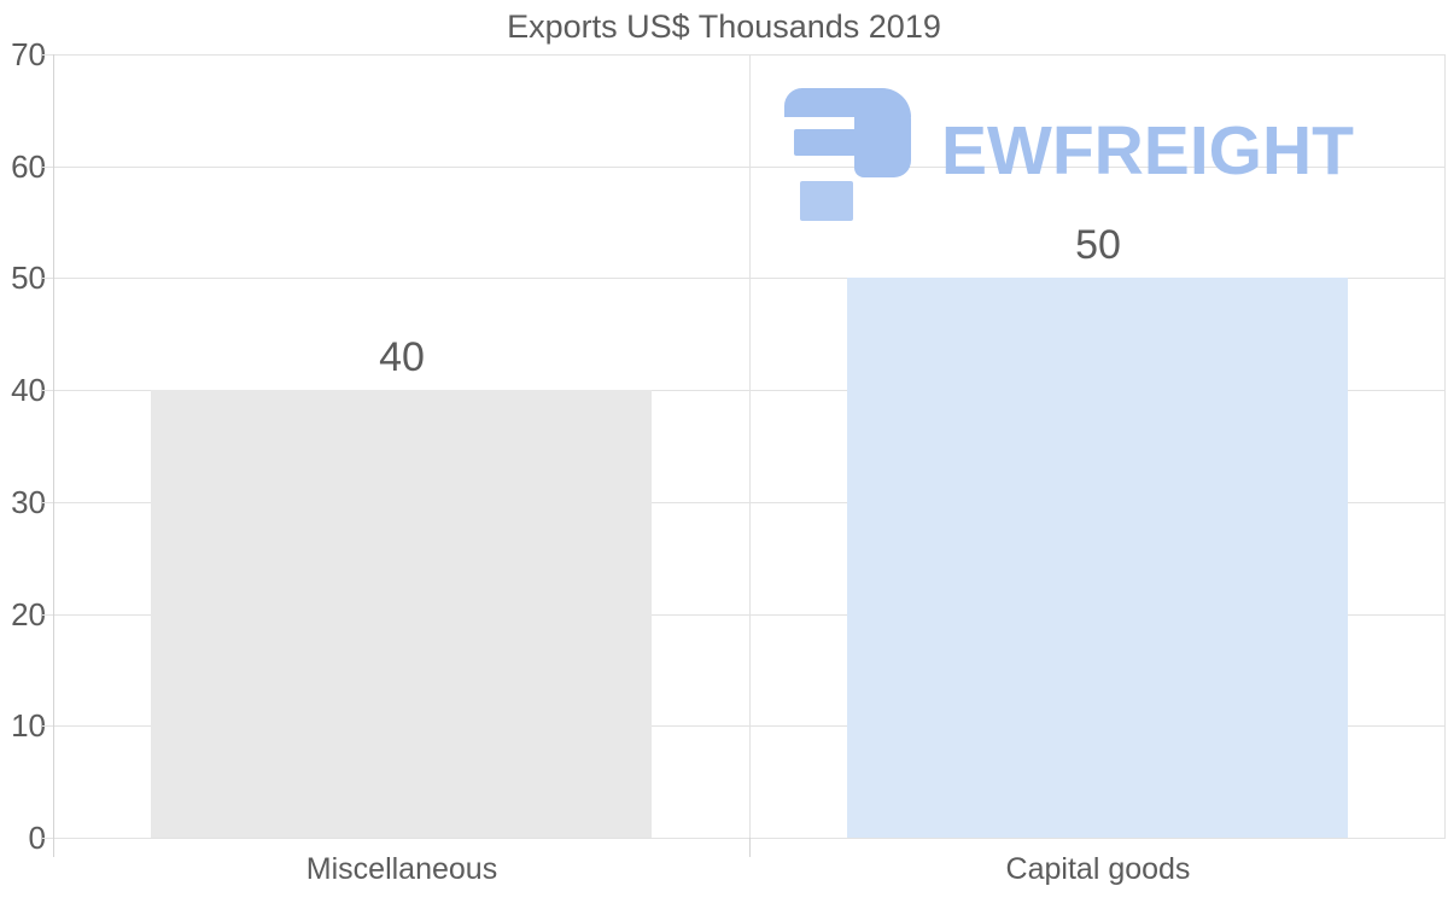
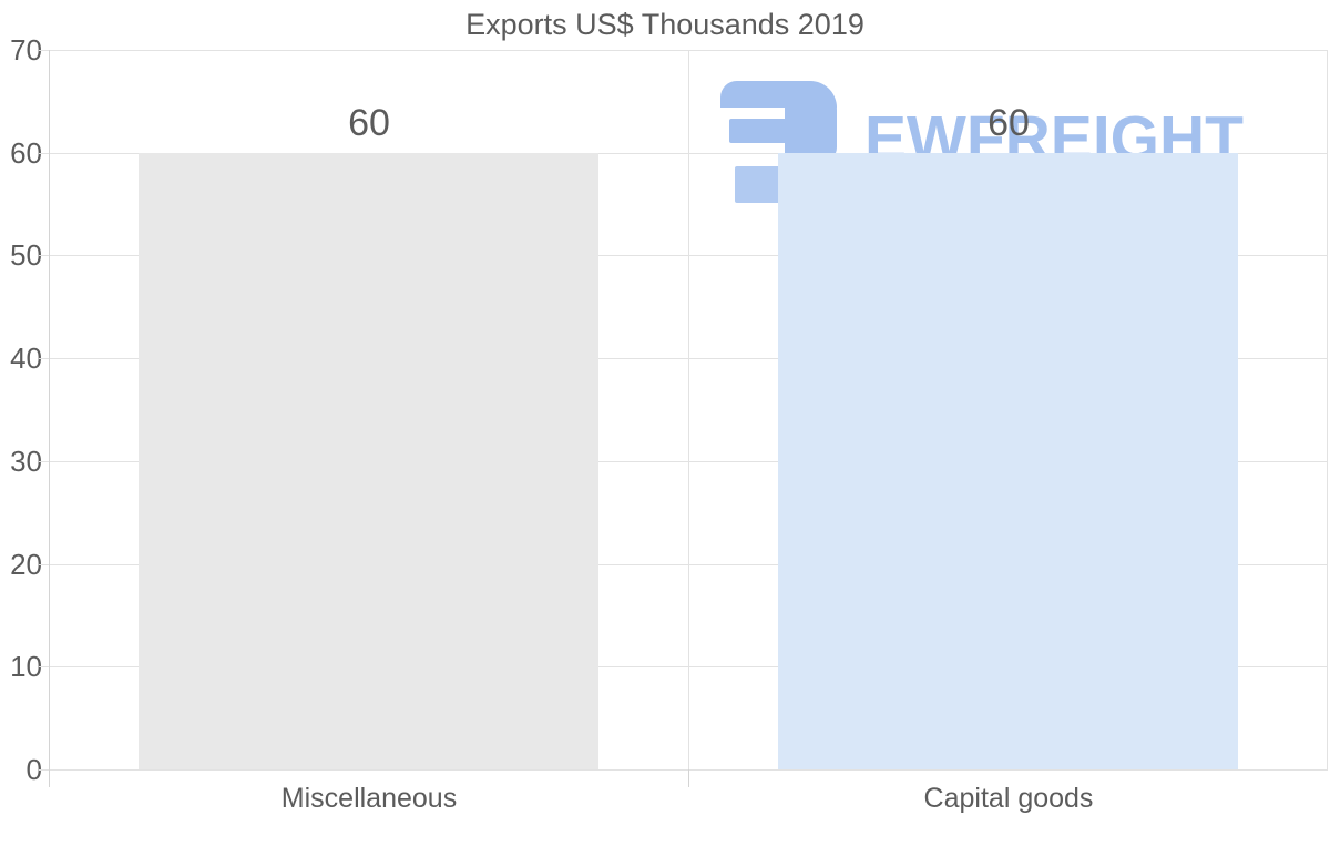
Miscellaneous: 40 -> 60
Capital goods: 50 -> 60
